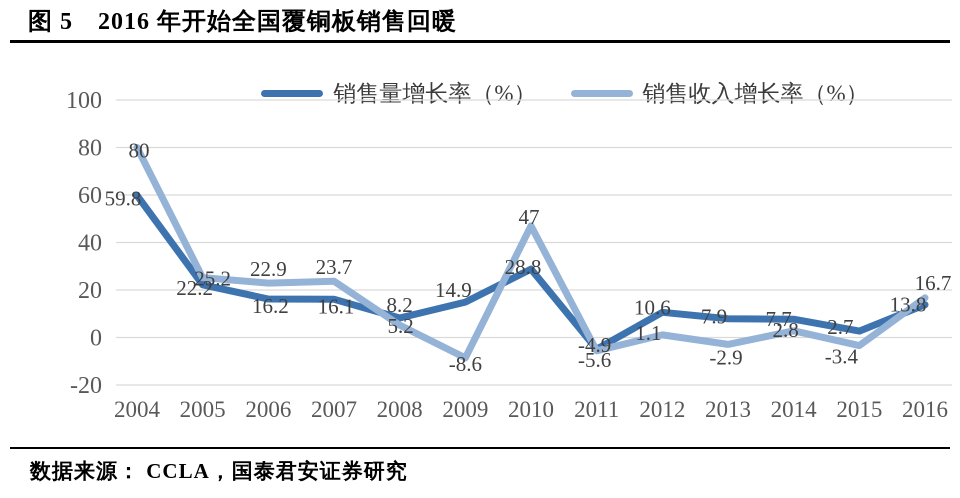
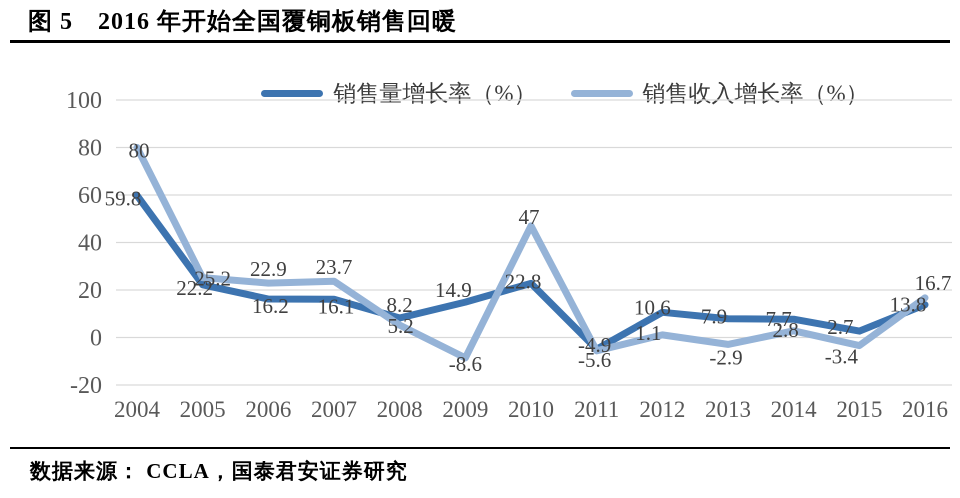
销售量增长率（%）/2010: 28.8 -> 22.8
